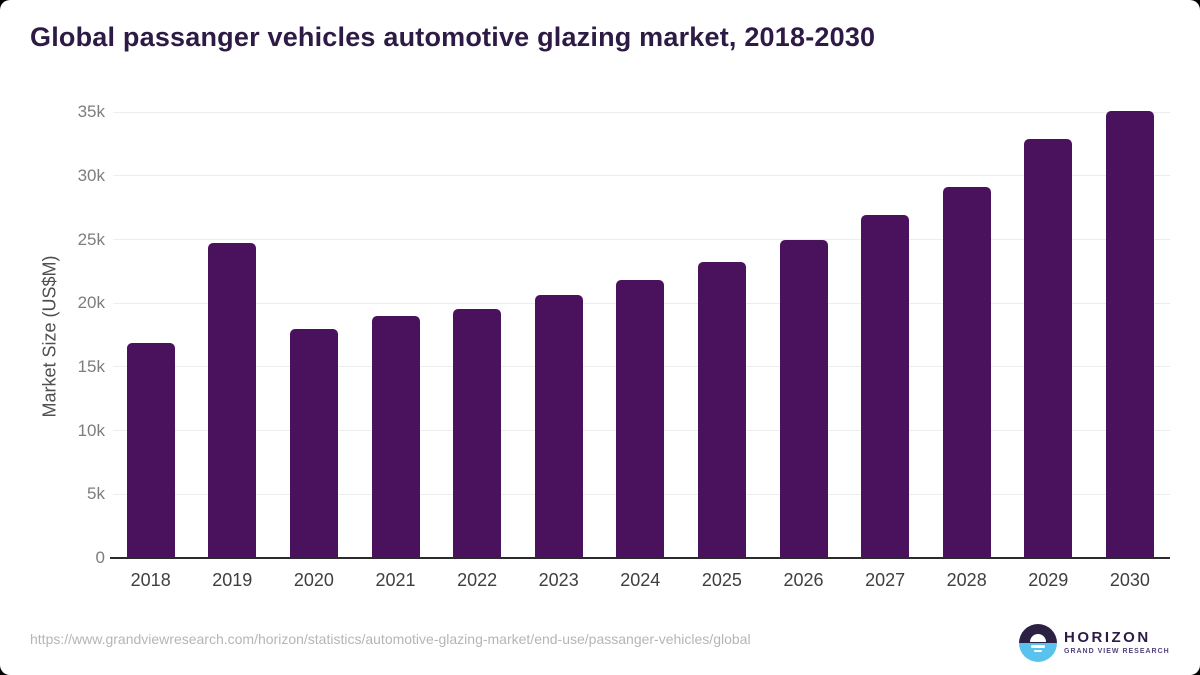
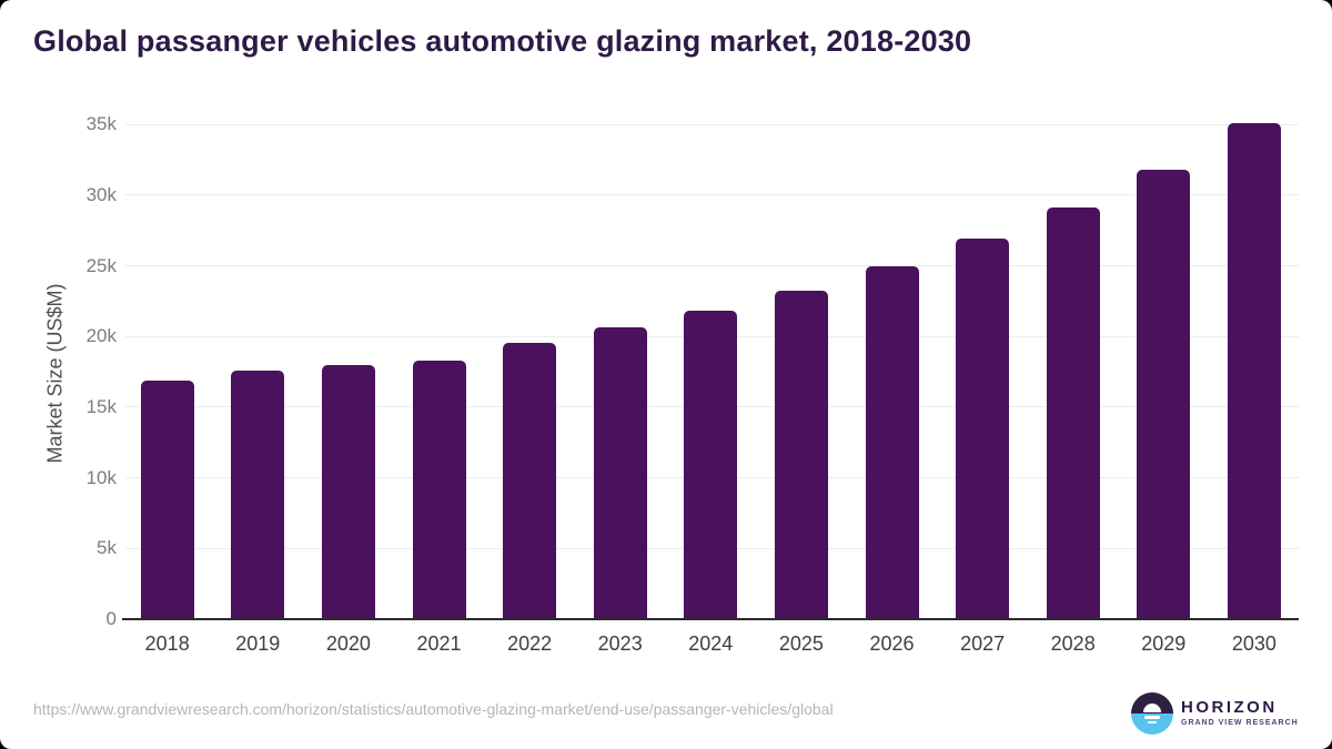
2019: 24.7k -> 17.6k
2021: 19.0k -> 18.3k
2029: 32.9k -> 31.8k
